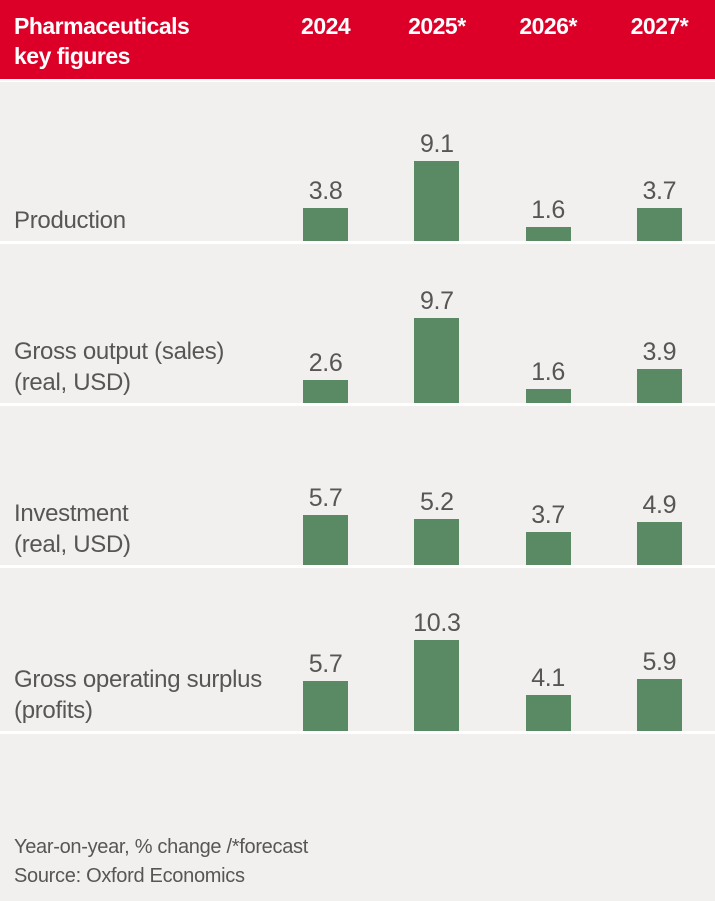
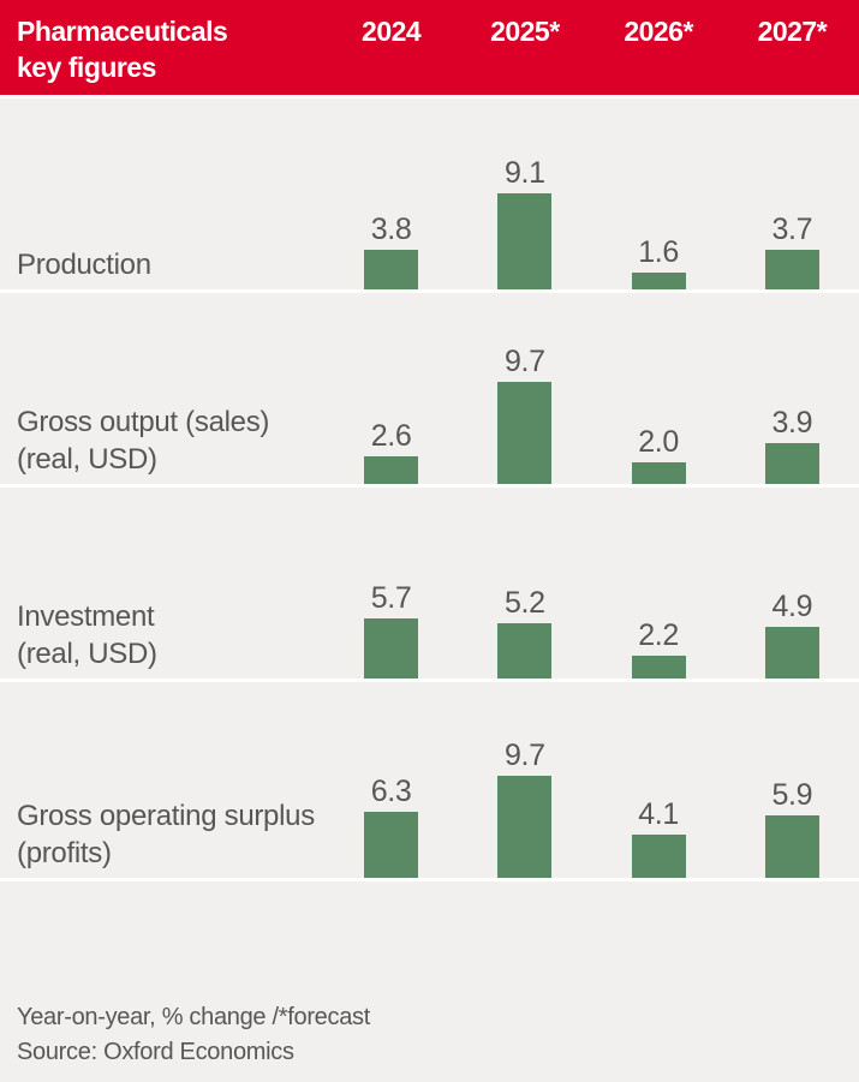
Gross operating surplus (profits)/2024: 5.7 -> 6.3
Gross operating surplus (profits)/2025*: 10.3 -> 9.7
Gross output (sales) (real, USD)/2026*: 1.6 -> 2.0
Investment (real, USD)/2026*: 3.7 -> 2.2
